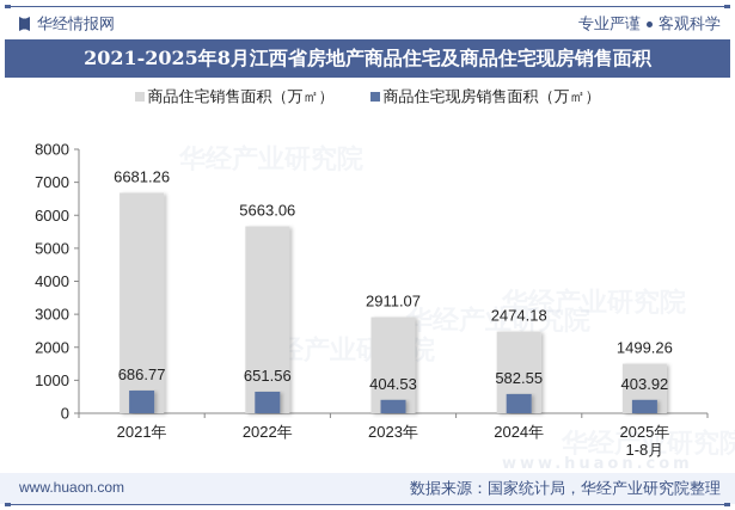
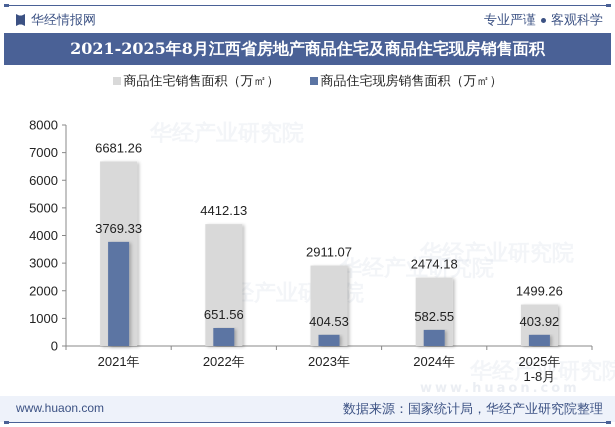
商品住宅现房销售面积（万㎡）/2021年: 686.77 -> 3769.33
商品住宅销售面积（万㎡）/2022年: 5663.06 -> 4412.13
